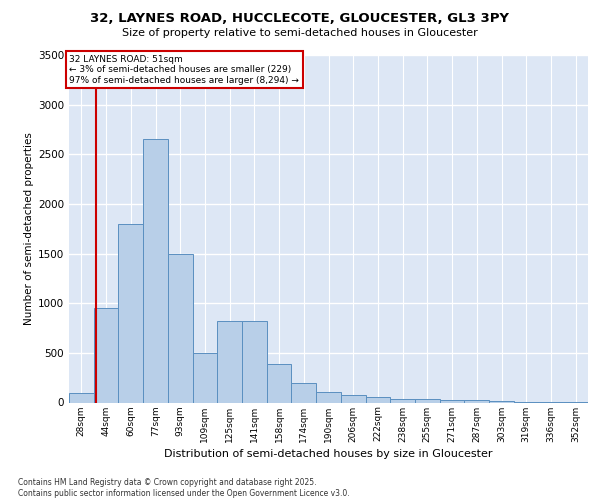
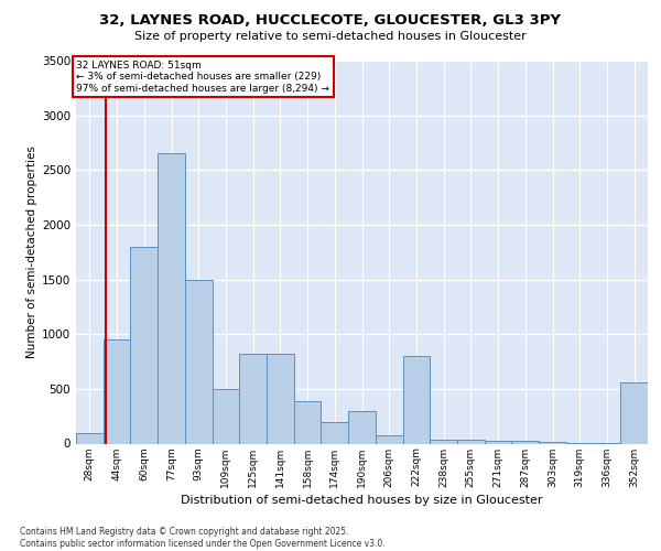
190sqm: 110 -> 300
222sqm: 60 -> 800
352sqm: 0 -> 560
